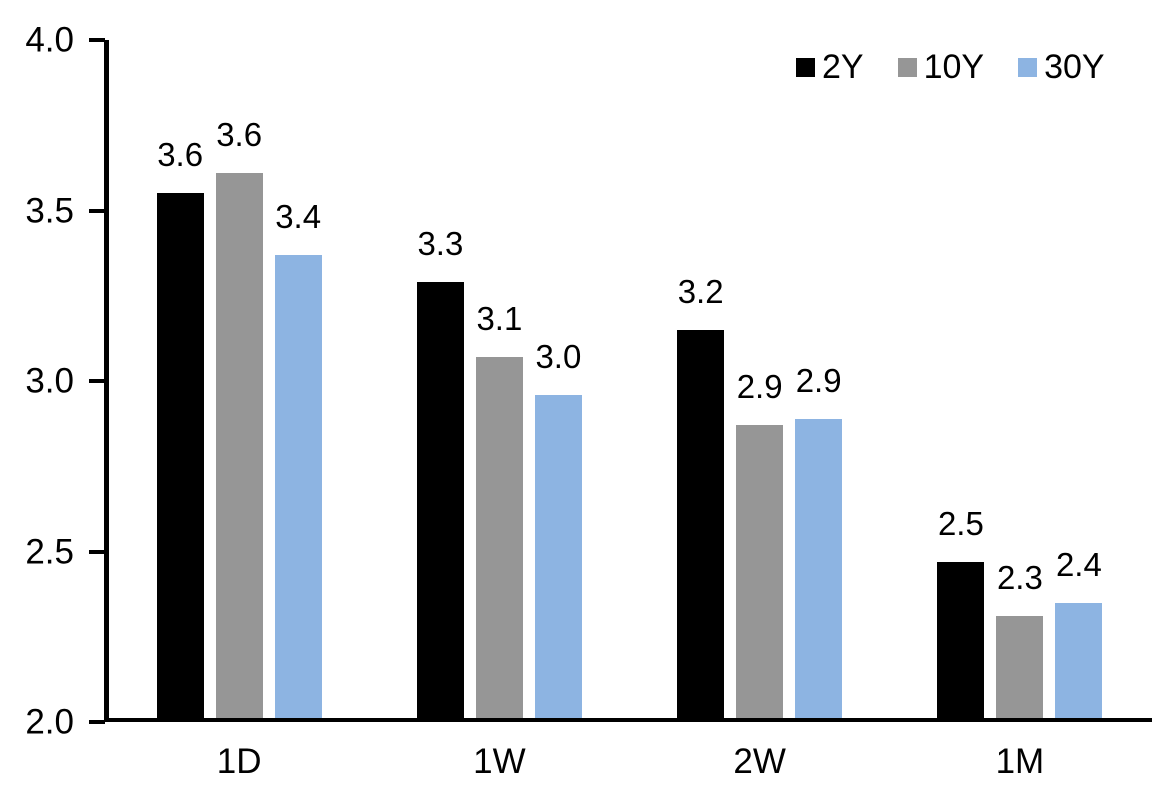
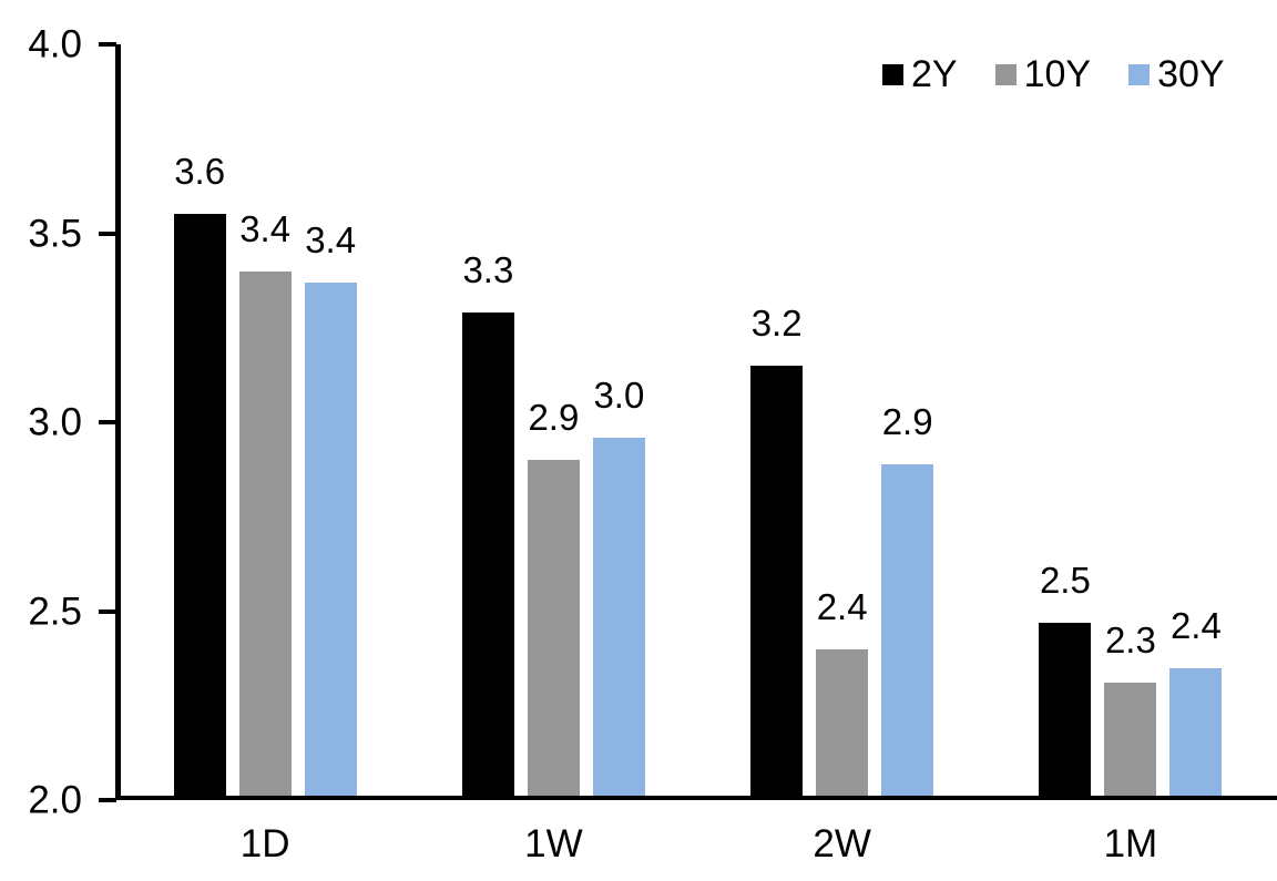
10Y/1D: 3.6 -> 3.4
10Y/1W: 3.1 -> 2.9
10Y/2W: 2.9 -> 2.4
